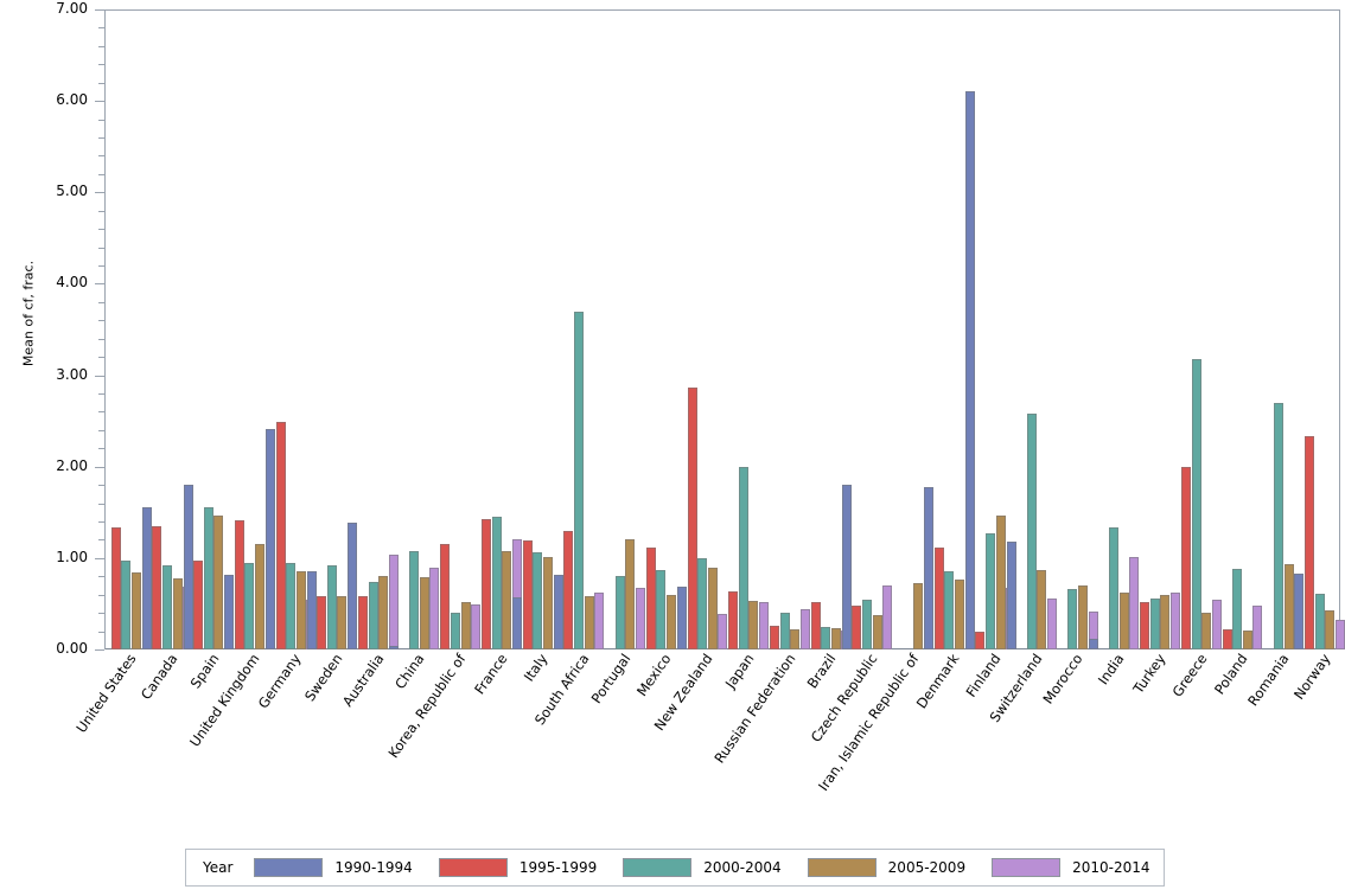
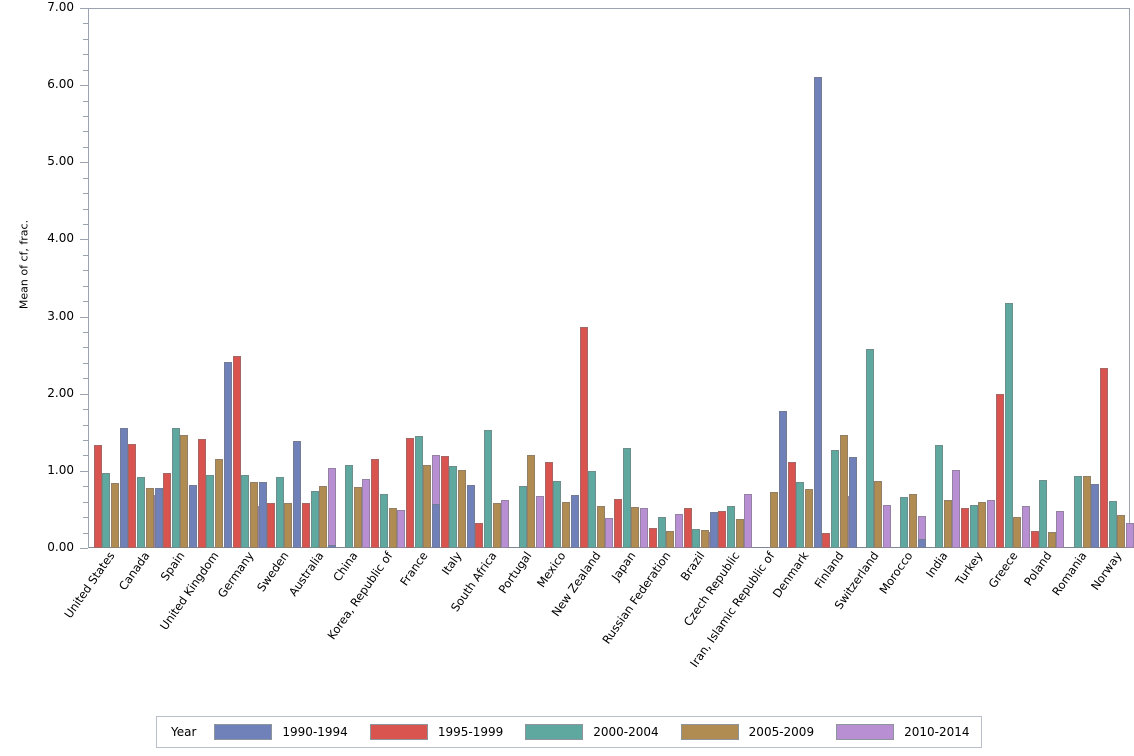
1990-1994/Spain: 1.8 -> 0.8
2010-2014/United Kingdom: 1.2 -> 0.8
2000-2004/Korea, Republic of: 0.4 -> 0.7
1995-1999/South Africa: 1.3 -> 0.3
2000-2004/South Africa: 3.7 -> 1.5
2005-2009/New Zealand: 0.9 -> 0.5
2000-2004/Japan: 2.0 -> 1.3
1990-1994/Czech Republic: 1.8 -> 0.5
2000-2004/Romania: 2.7 -> 0.9
